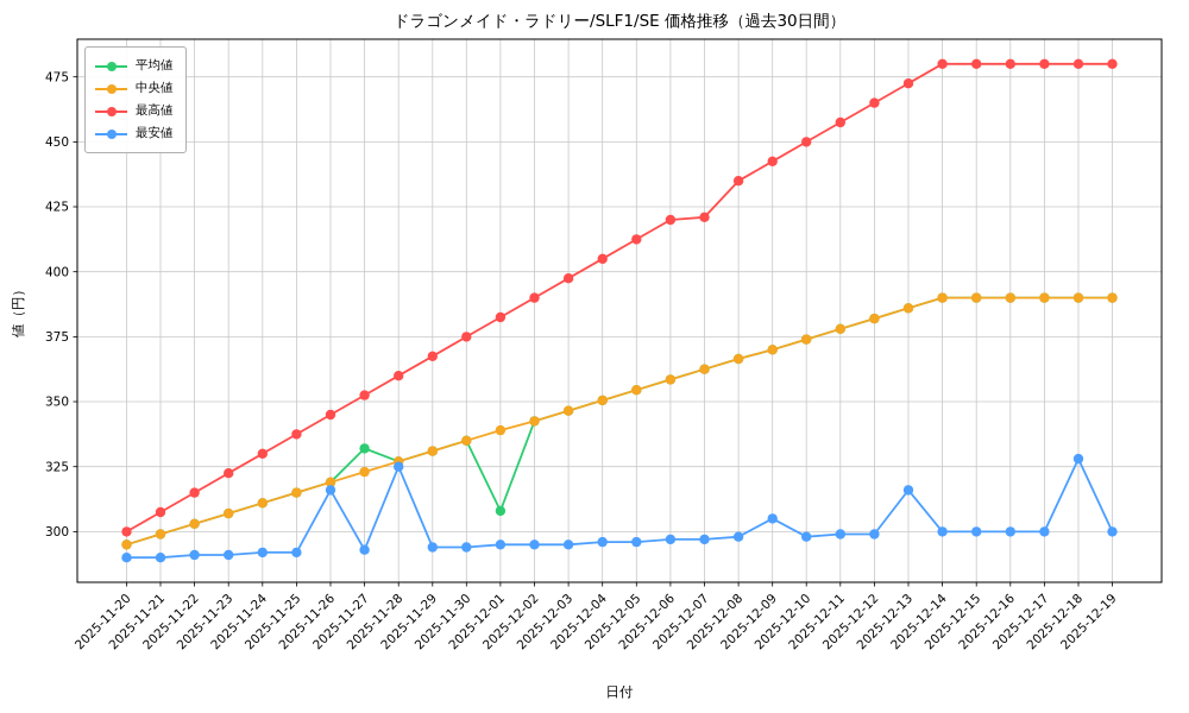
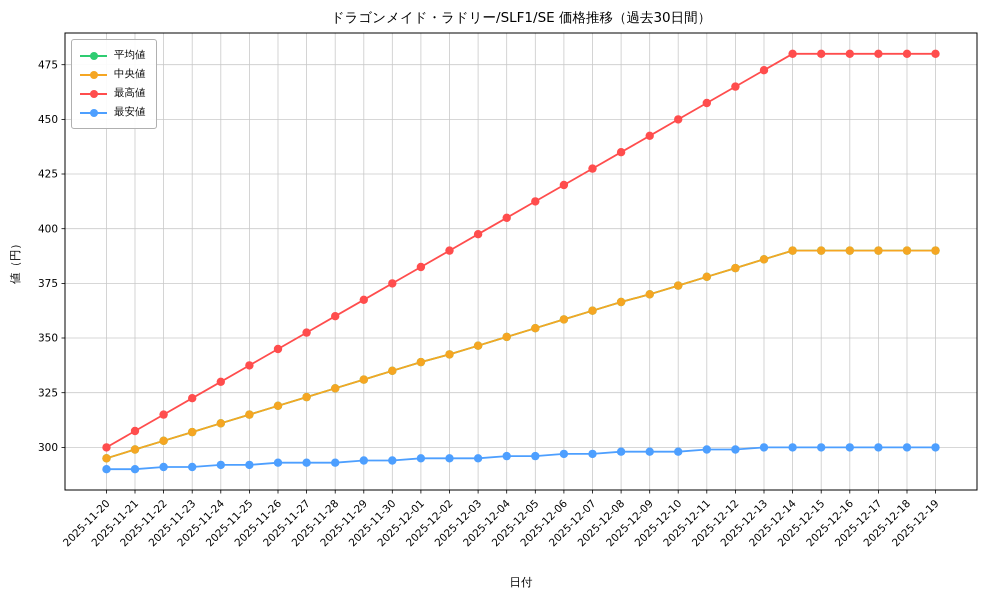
最安値/2025-11-26: 316 -> 293
平均値/2025-11-27: 332 -> 323
最安値/2025-11-28: 325 -> 293
平均値/2025-12-01: 308 -> 339
最高値/2025-12-07: 421 -> 428
最安値/2025-12-09: 305 -> 298
最安値/2025-12-13: 316 -> 300
最安値/2025-12-18: 328 -> 300
